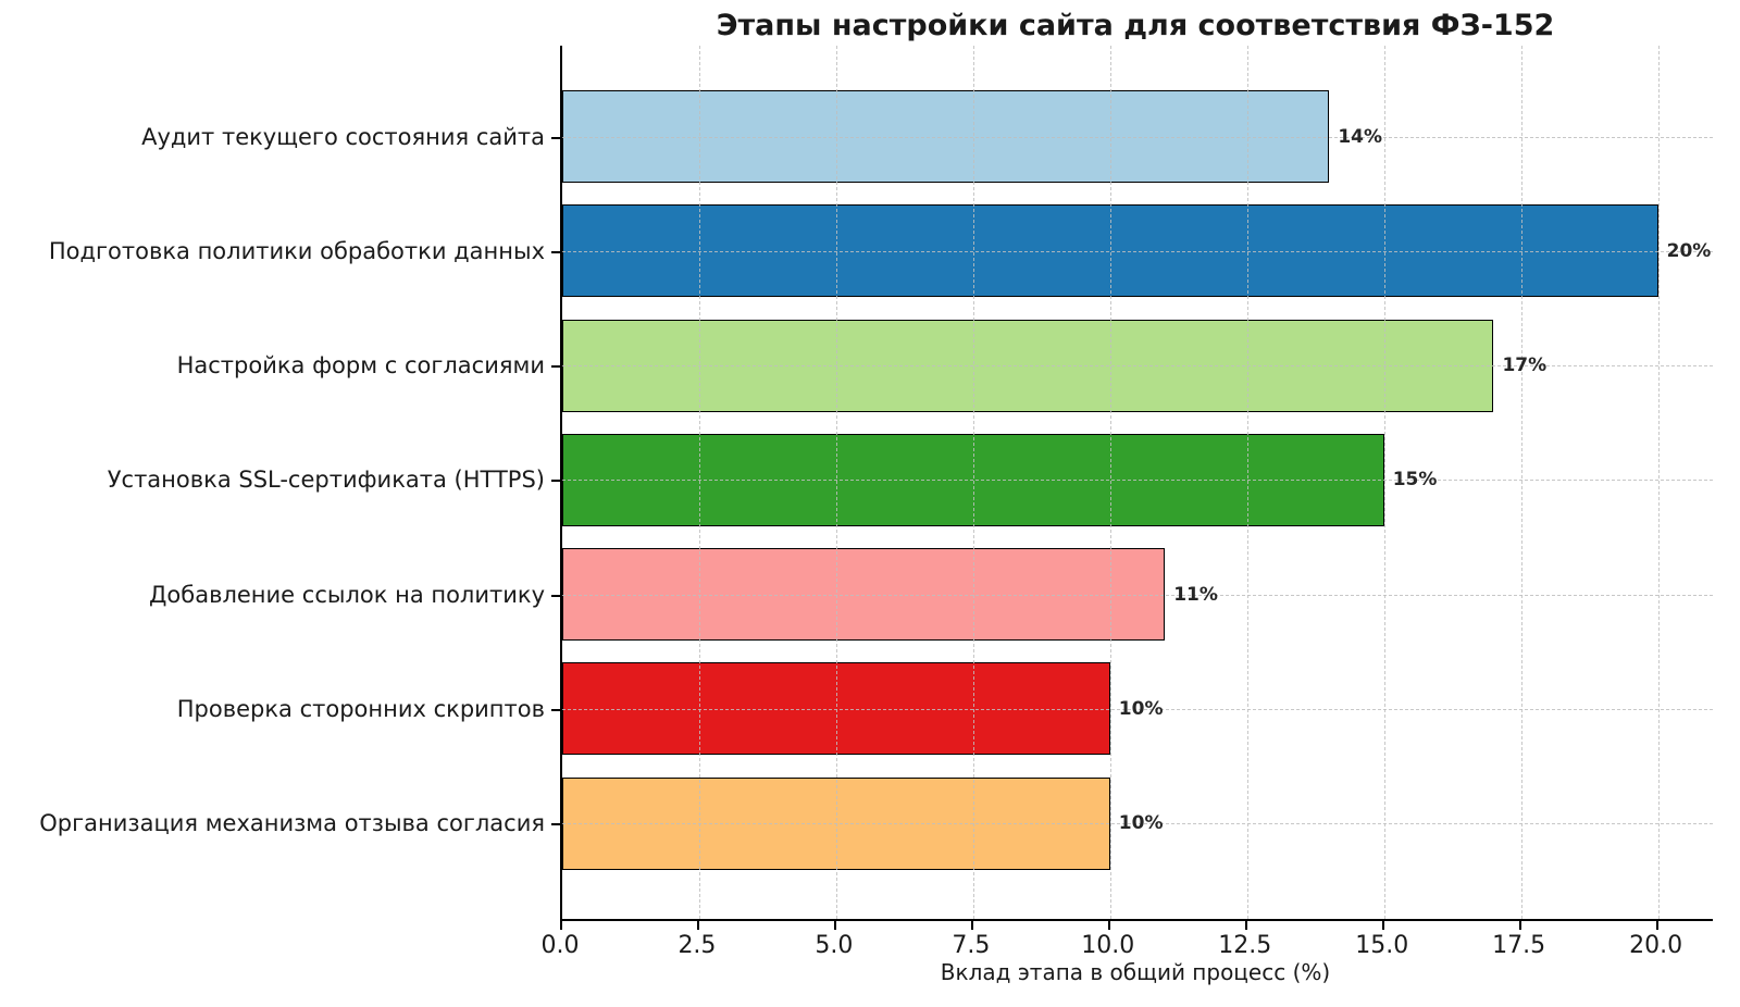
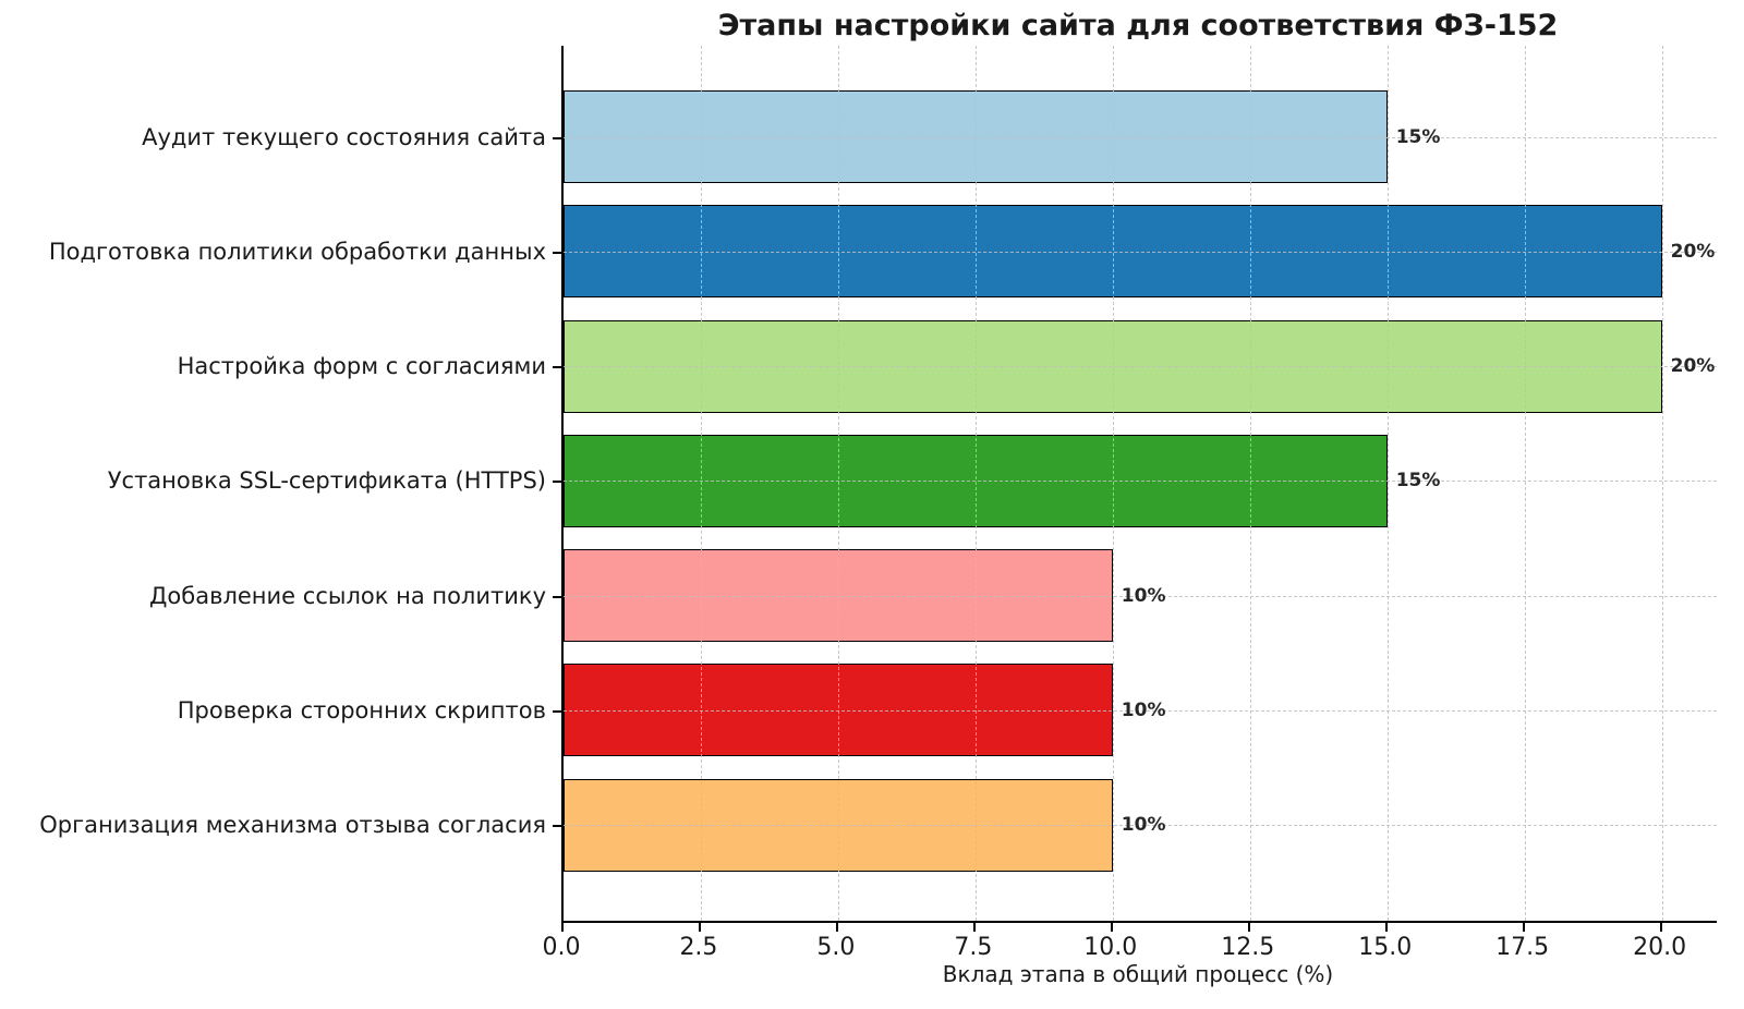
Аудит текущего состояния сайта: 14% -> 15%
Настройка форм с согласиями: 17% -> 20%
Добавление ссылок на политику: 11% -> 10%
